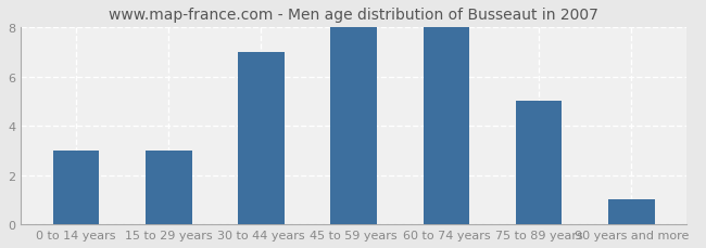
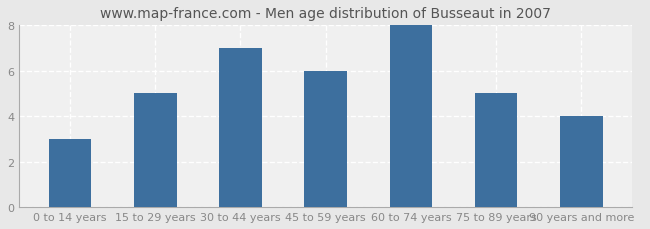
15 to 29 years: 3 -> 5
45 to 59 years: 8 -> 6
90 years and more: 1 -> 4
